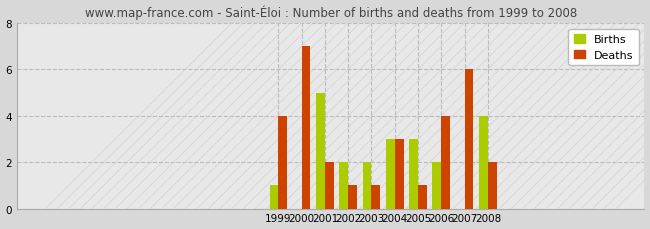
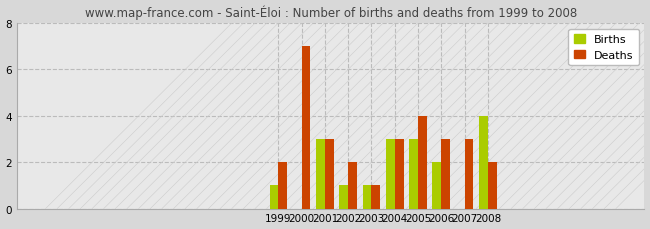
Deaths/1999: 4 -> 2
Births/2001: 5 -> 3
Deaths/2001: 2 -> 3
Births/2002: 2 -> 1
Deaths/2002: 1 -> 2
Births/2003: 2 -> 1
Deaths/2005: 1 -> 4
Deaths/2006: 4 -> 3
Deaths/2007: 6 -> 3
